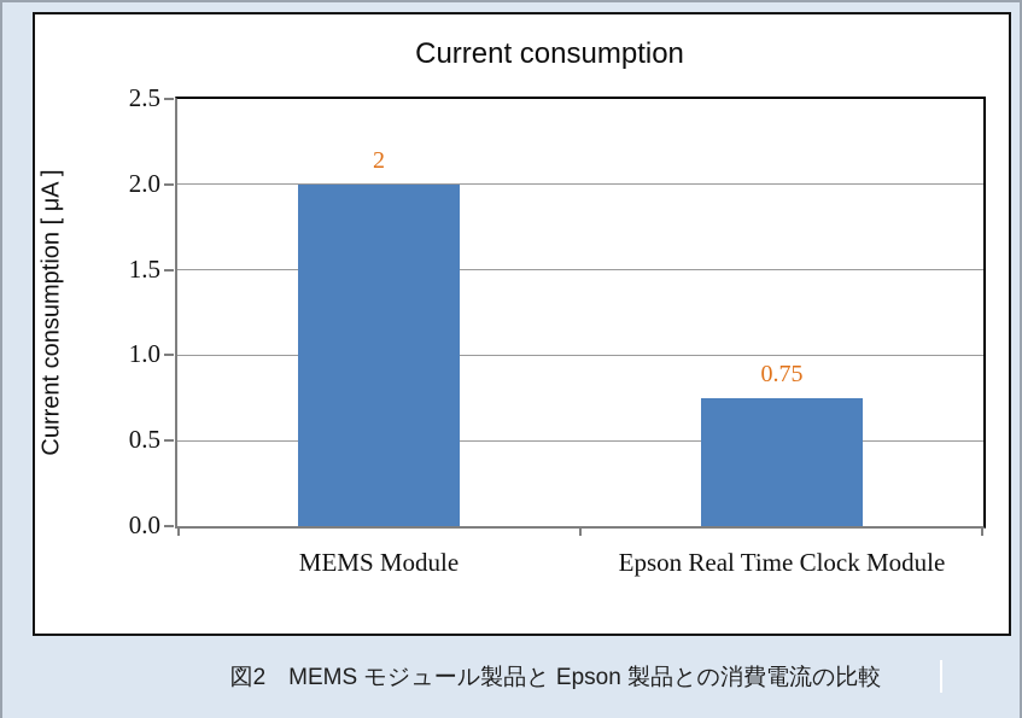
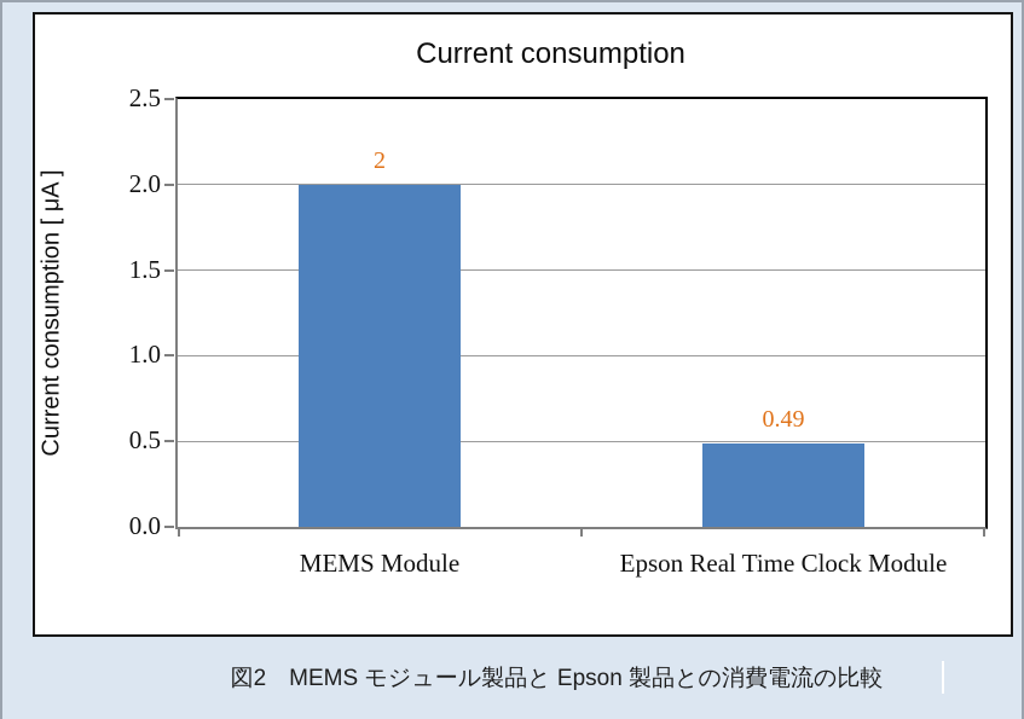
Epson Real Time Clock Module: 0.75 -> 0.49
